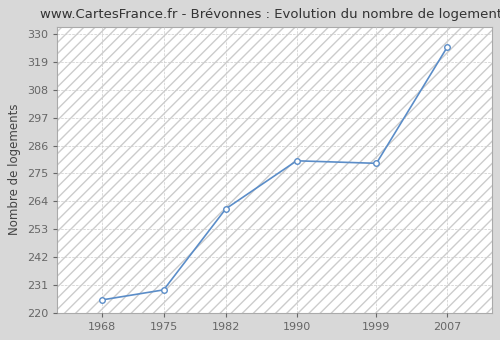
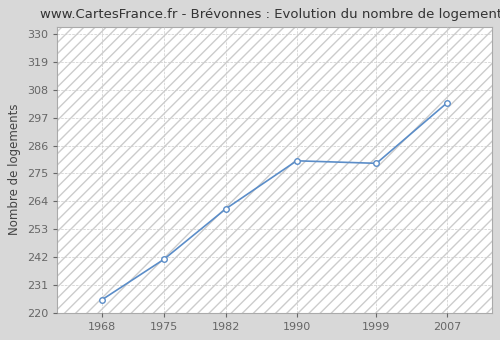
1975: 229 -> 241
2007: 325 -> 303
